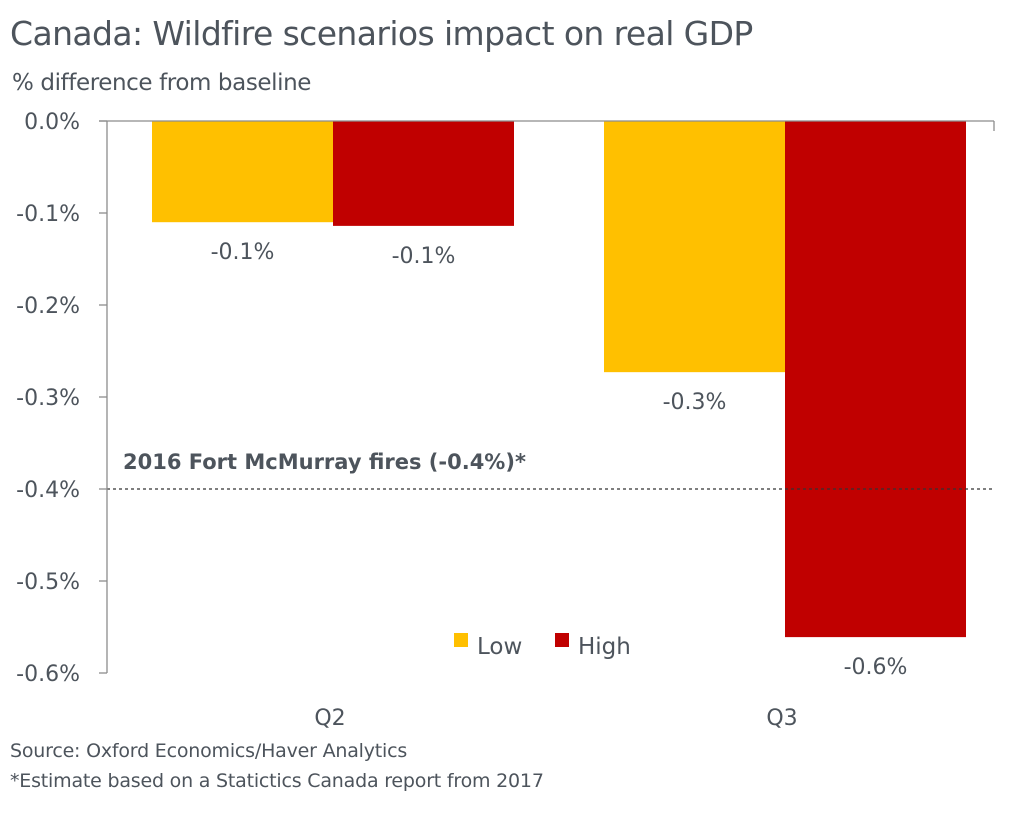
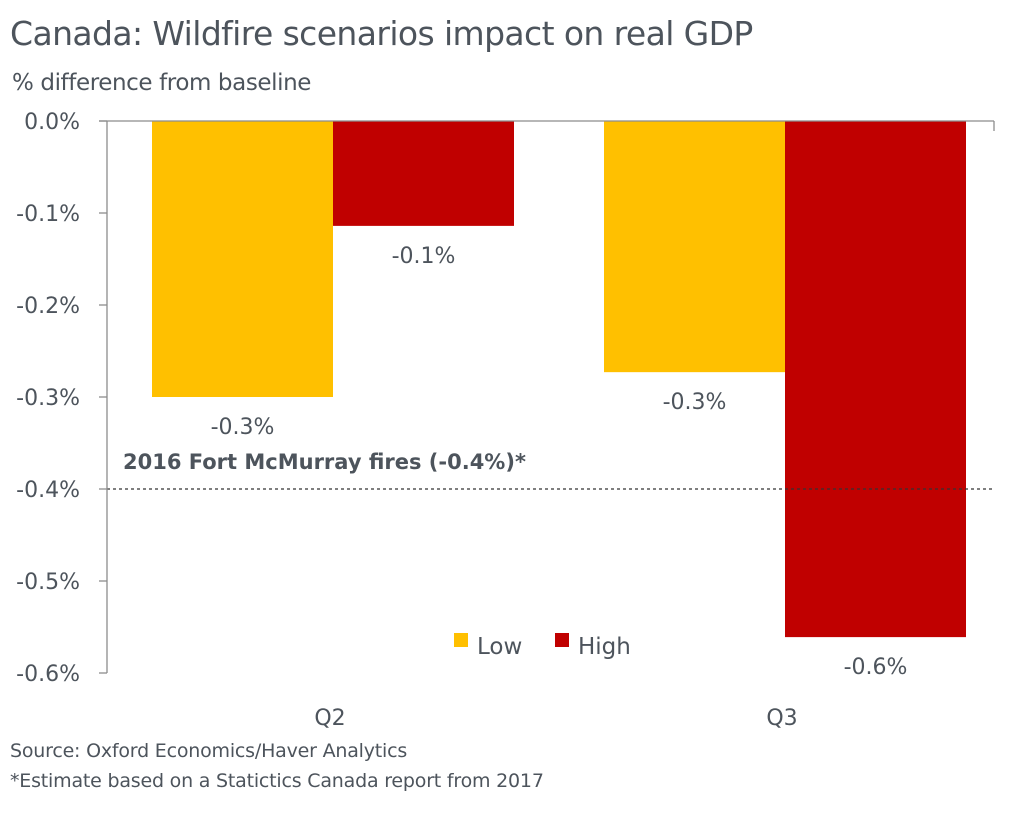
Low/Q2: -0.1% -> -0.3%
